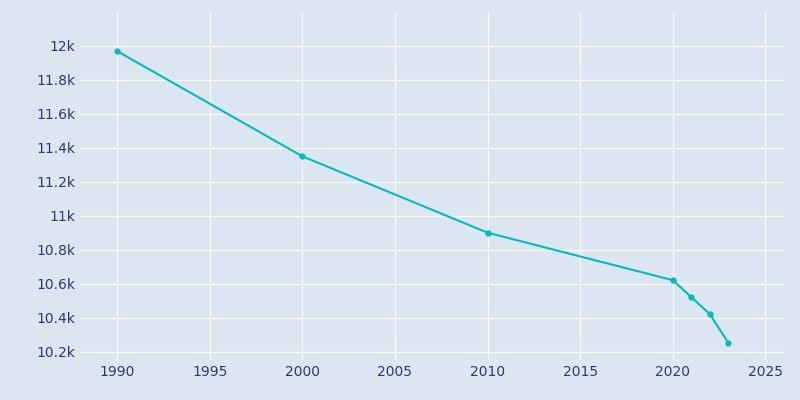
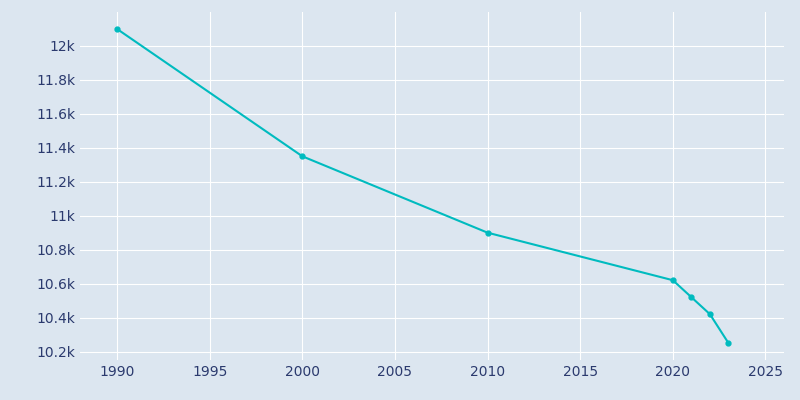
1990: 11.97k -> 12.10k
